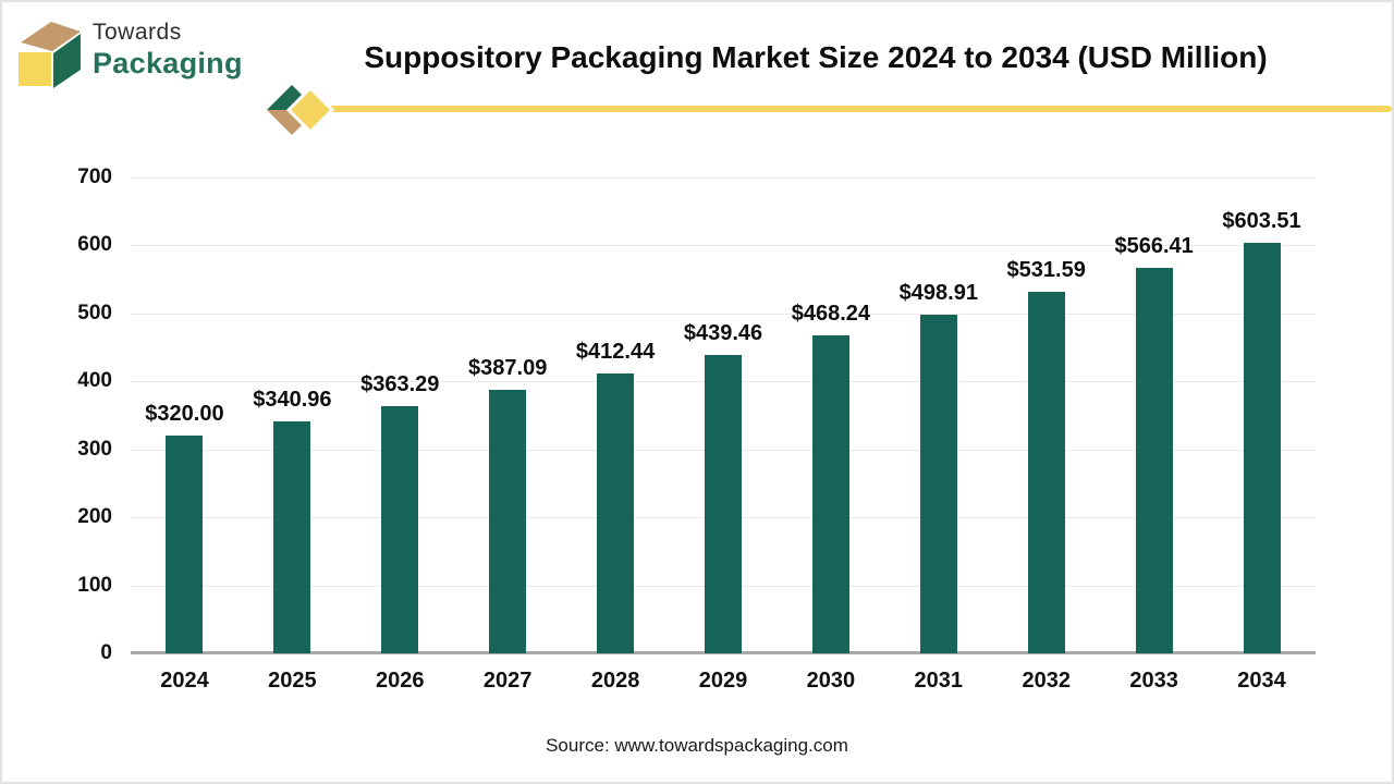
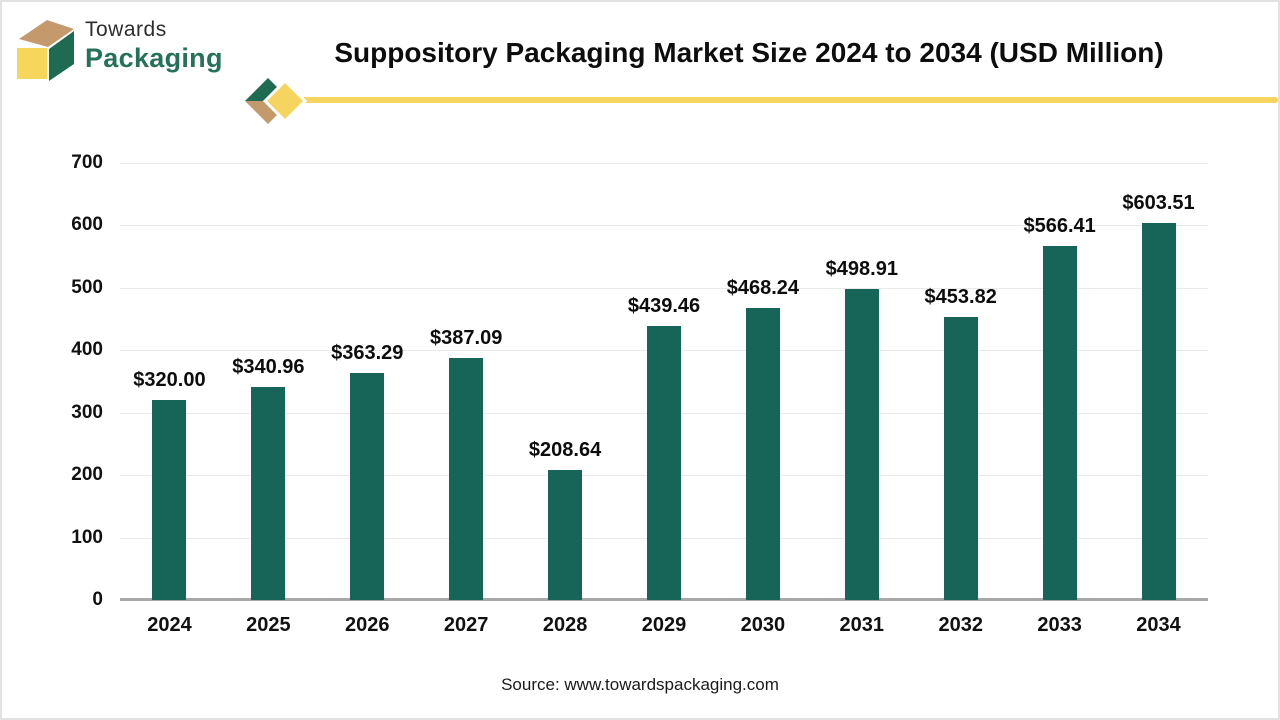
2028: $412.44 -> $208.64
2032: $531.59 -> $453.82
